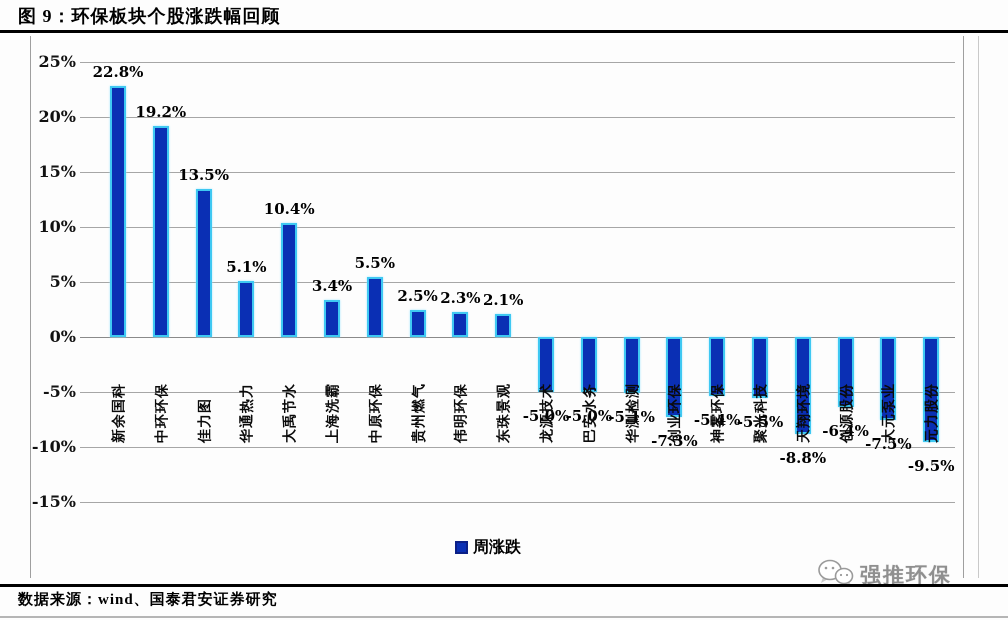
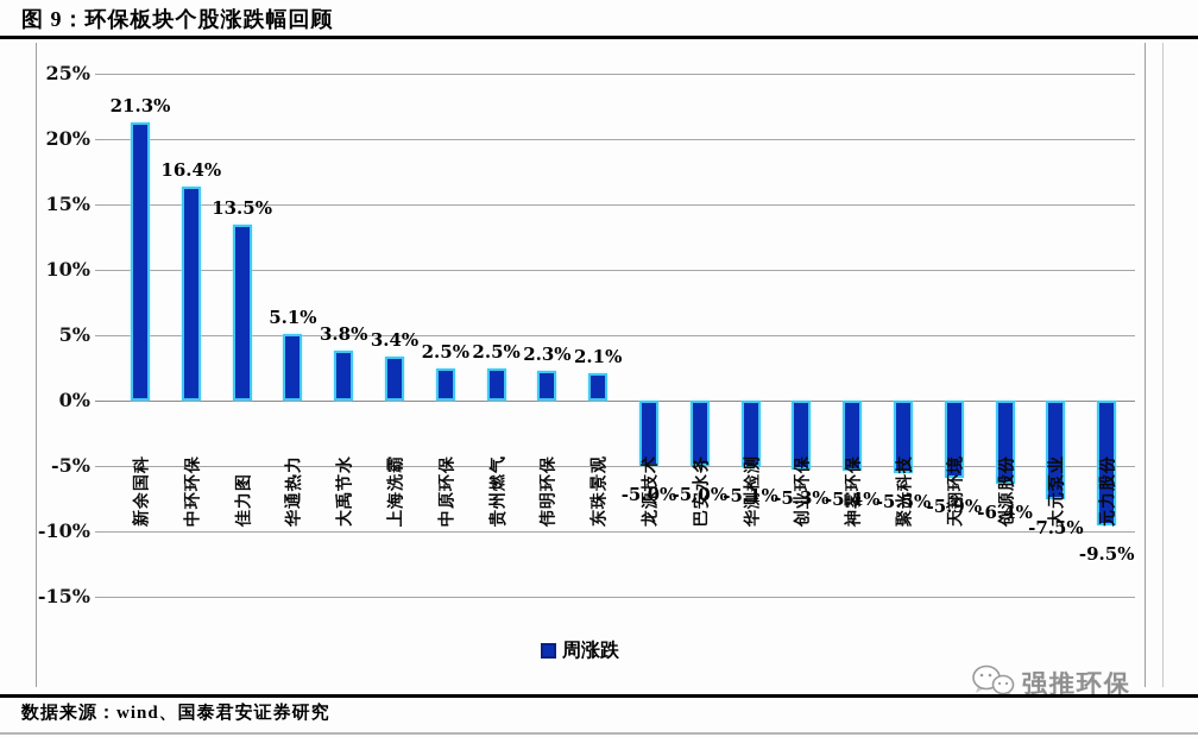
新余国科: 22.8% -> 21.3%
中环环保: 19.2% -> 16.4%
大禹节水: 10.4% -> 3.8%
中原环保: 5.5% -> 2.5%
创业环保: -7.3% -> -5.3%
天翔环境: -8.8% -> -5.9%
